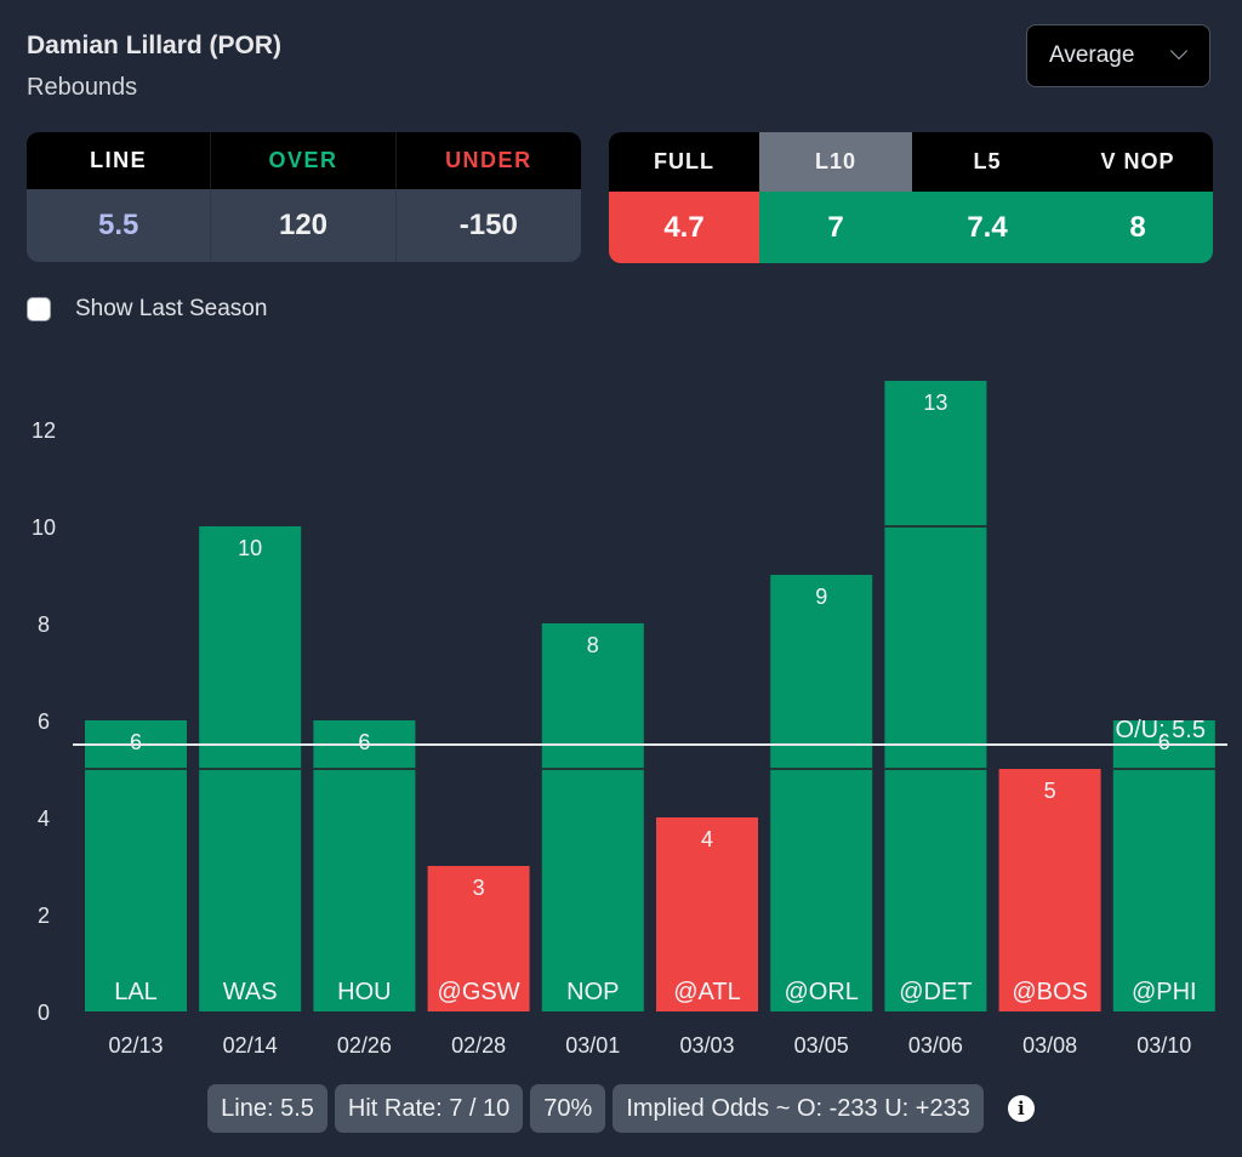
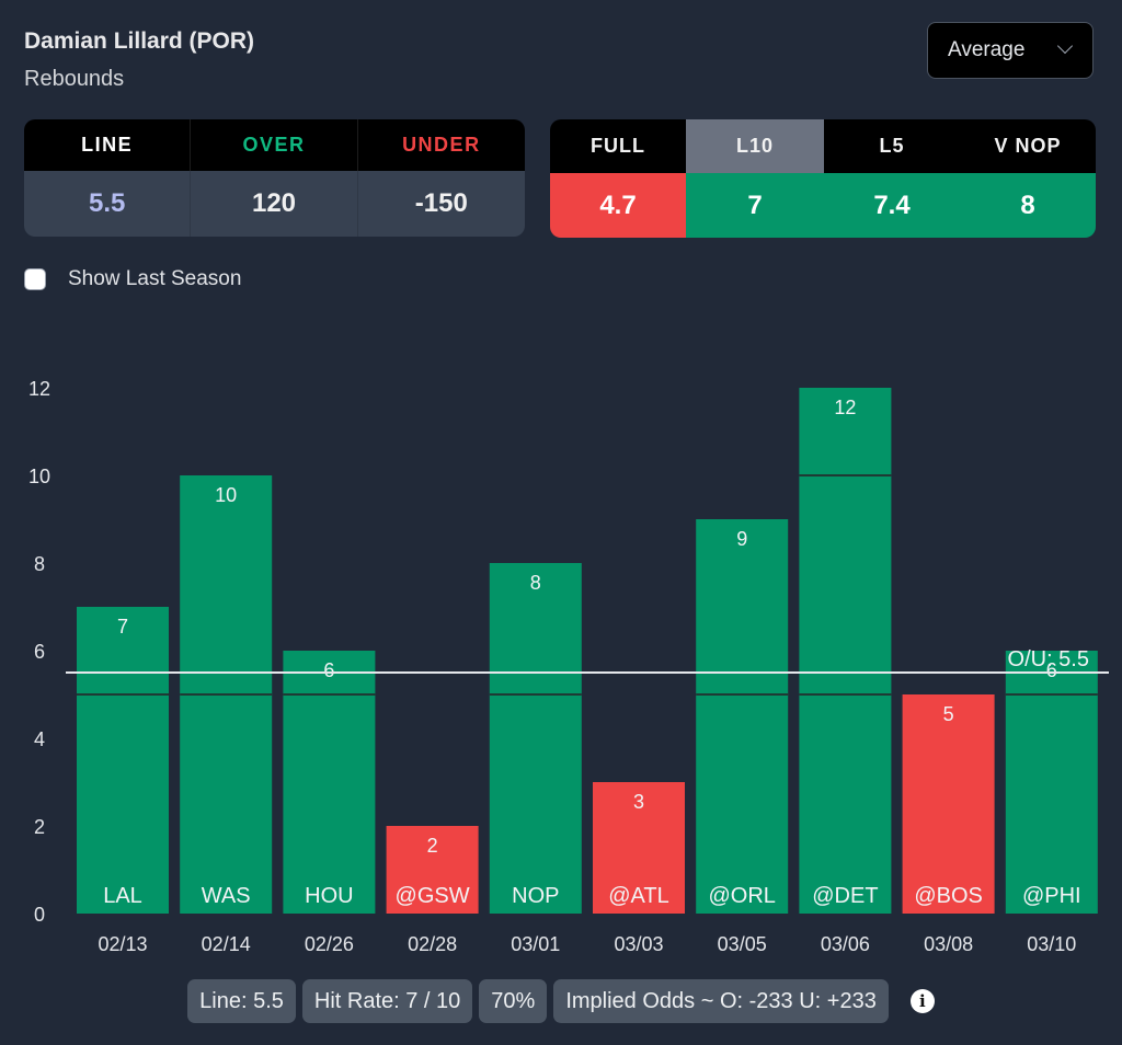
02/13: 6 -> 7
02/28: 3 -> 2
03/03: 4 -> 3
03/06: 13 -> 12
